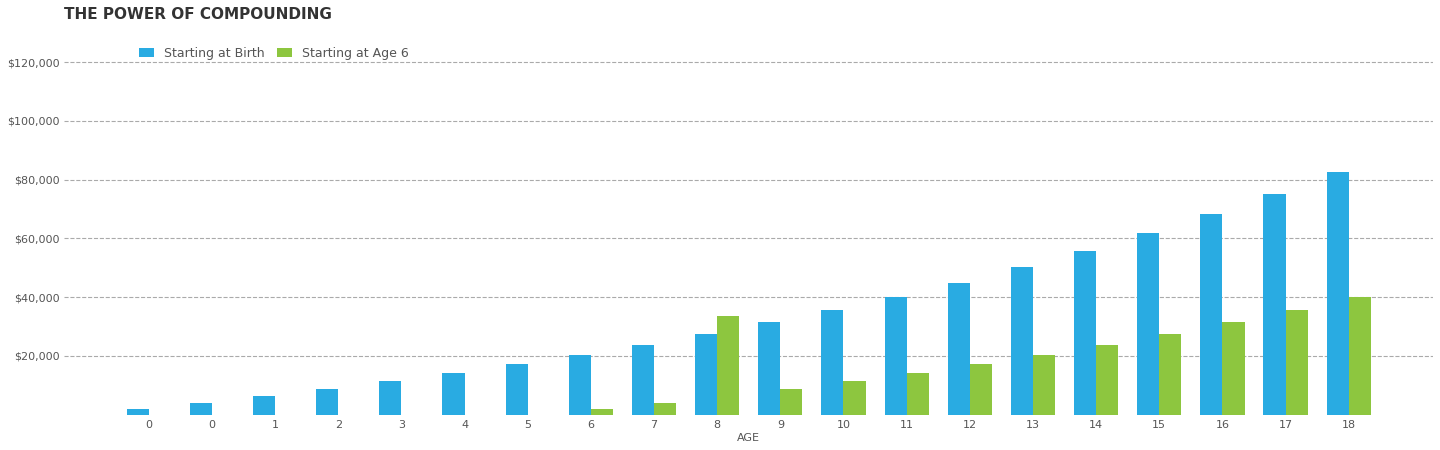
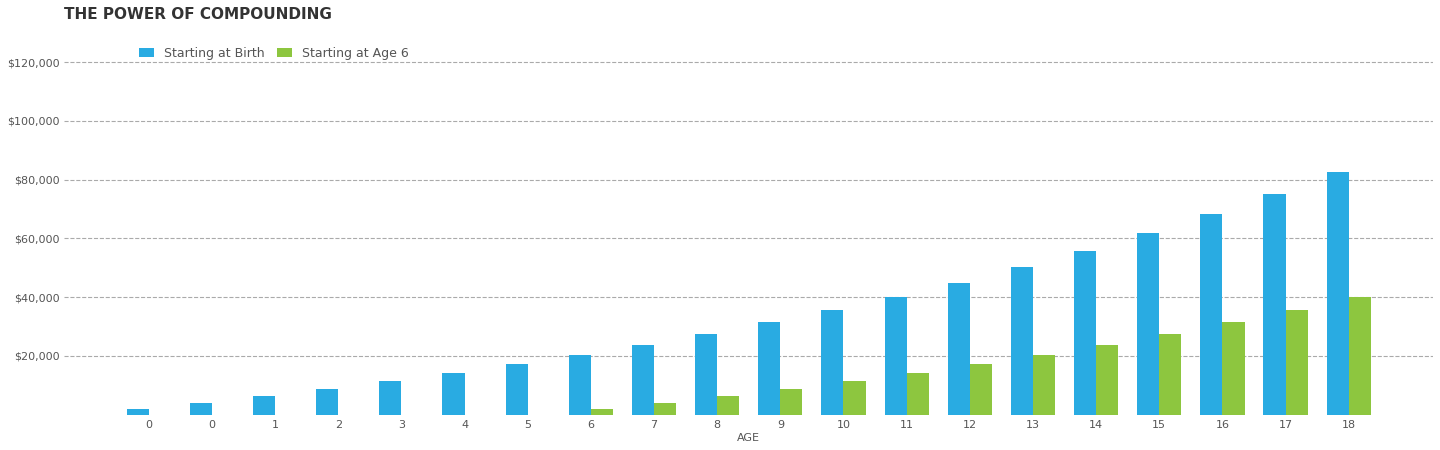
Starting at Age 6/8: $33,500 -> $6,400
